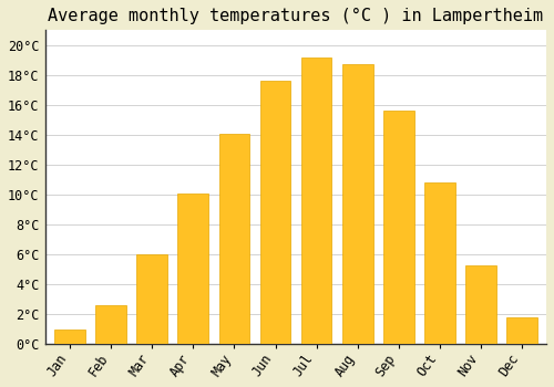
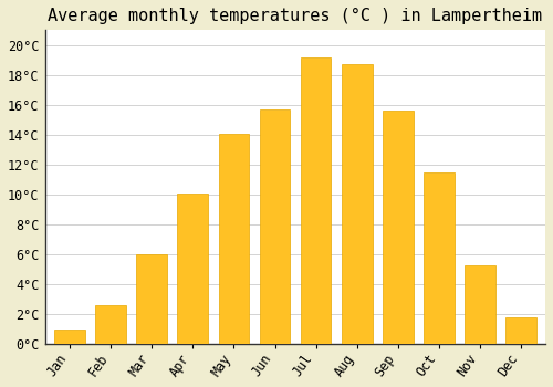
Jun: 17.6°C -> 15.7°C
Oct: 10.8°C -> 11.5°C
